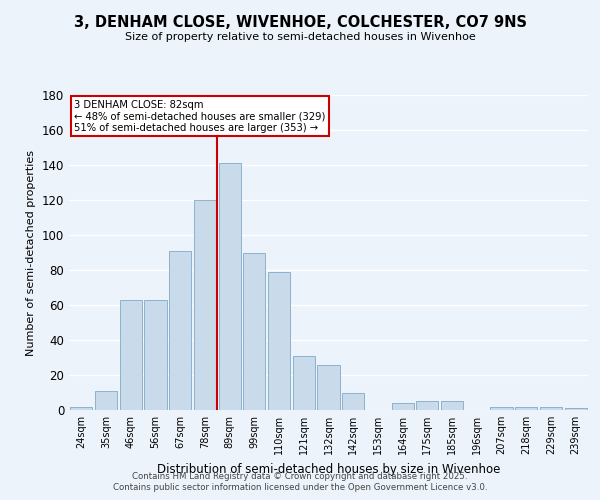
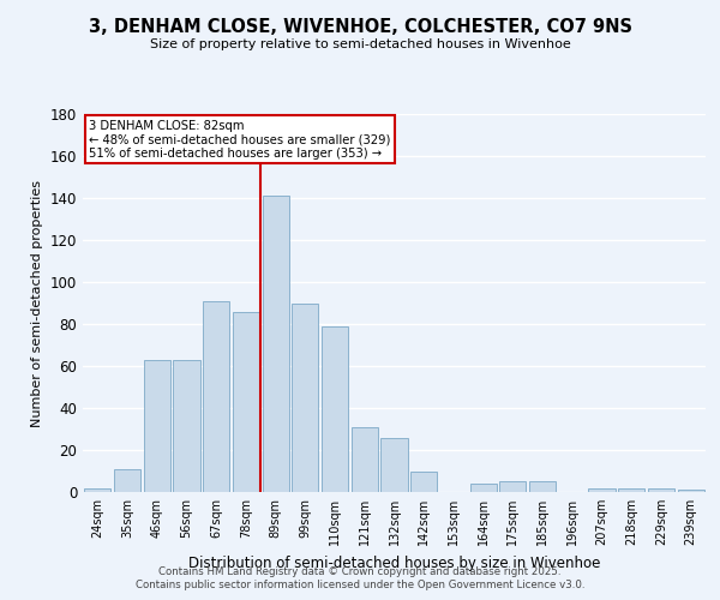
78sqm: 120 -> 86
